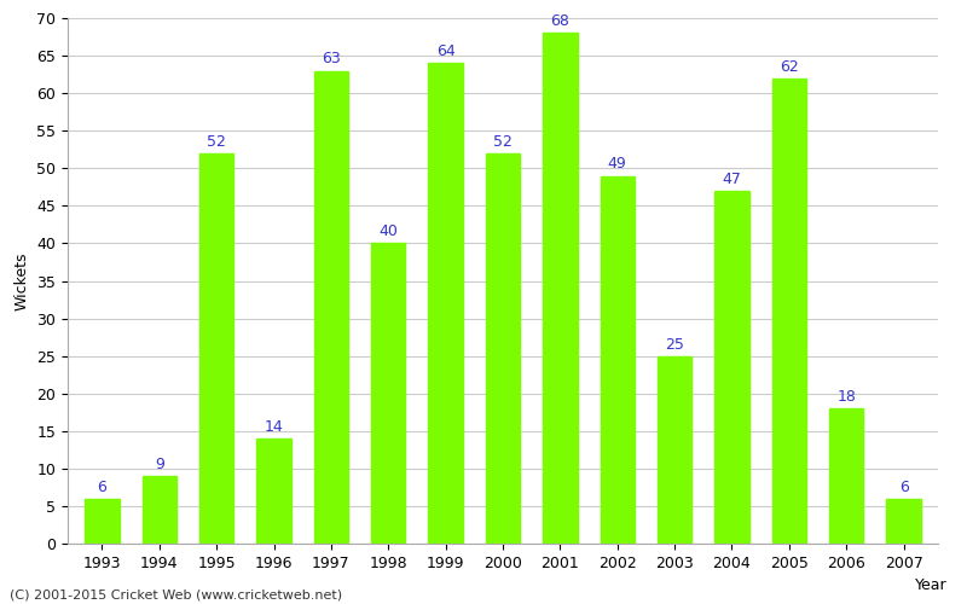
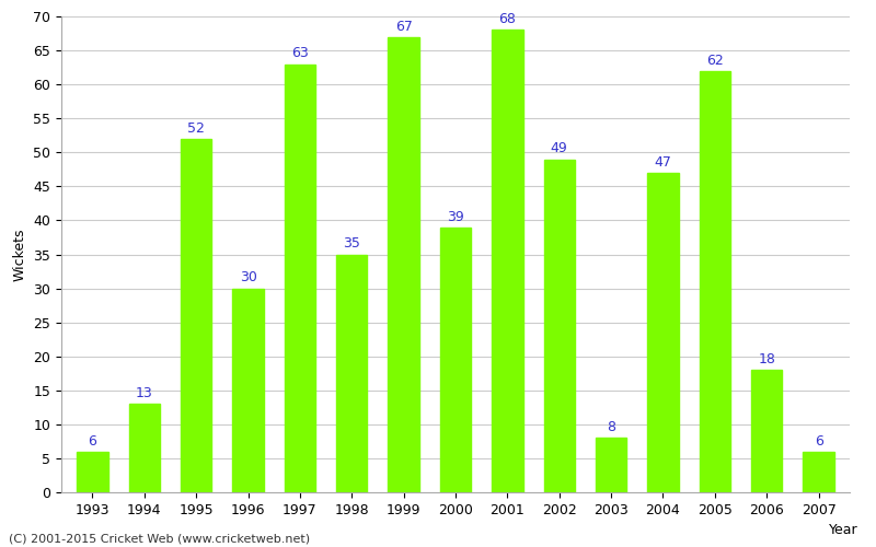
1994: 9 -> 13
1996: 14 -> 30
1998: 40 -> 35
1999: 64 -> 67
2000: 52 -> 39
2003: 25 -> 8
